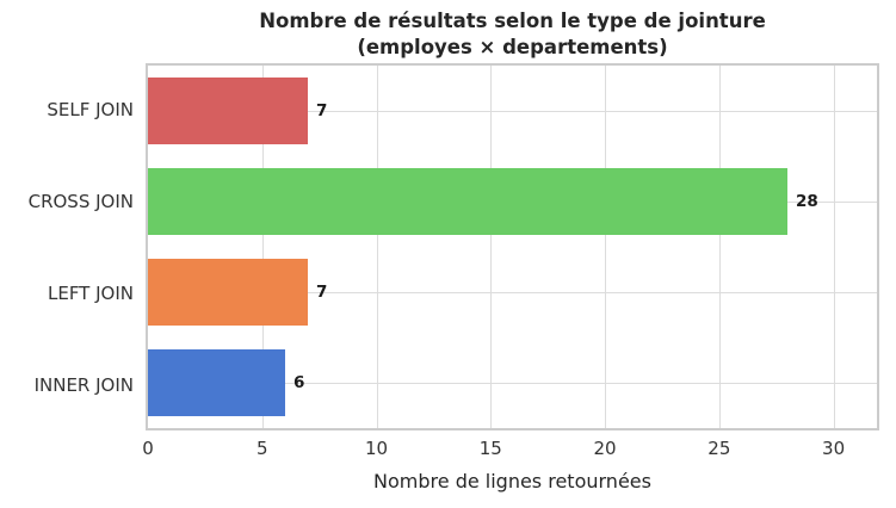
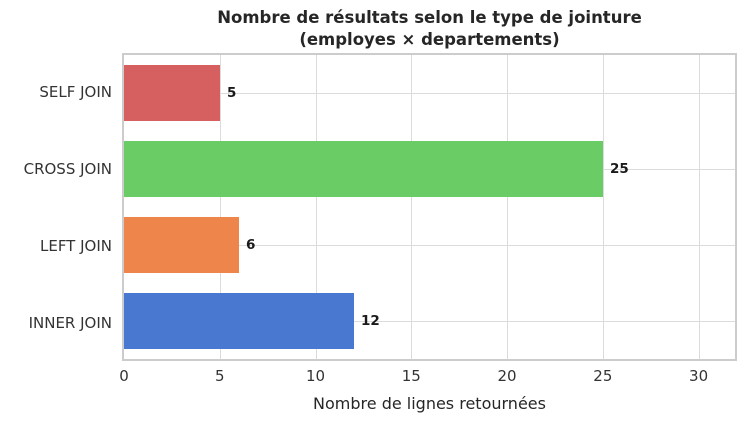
SELF JOIN: 7 -> 5
CROSS JOIN: 28 -> 25
LEFT JOIN: 7 -> 6
INNER JOIN: 6 -> 12
